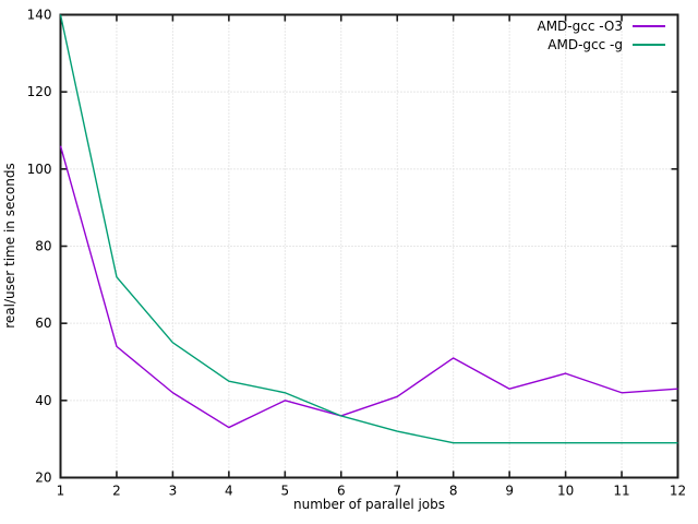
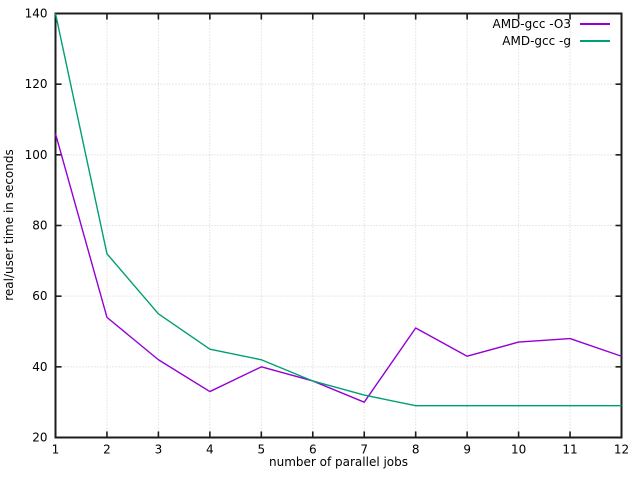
AMD-gcc -O3/7: 41 -> 30
AMD-gcc -O3/11: 42 -> 48
